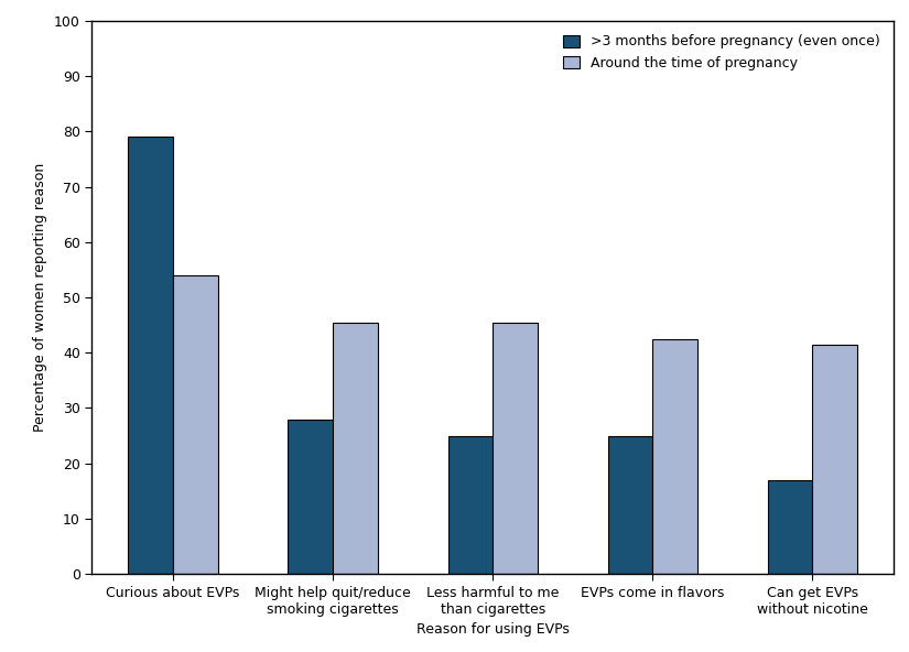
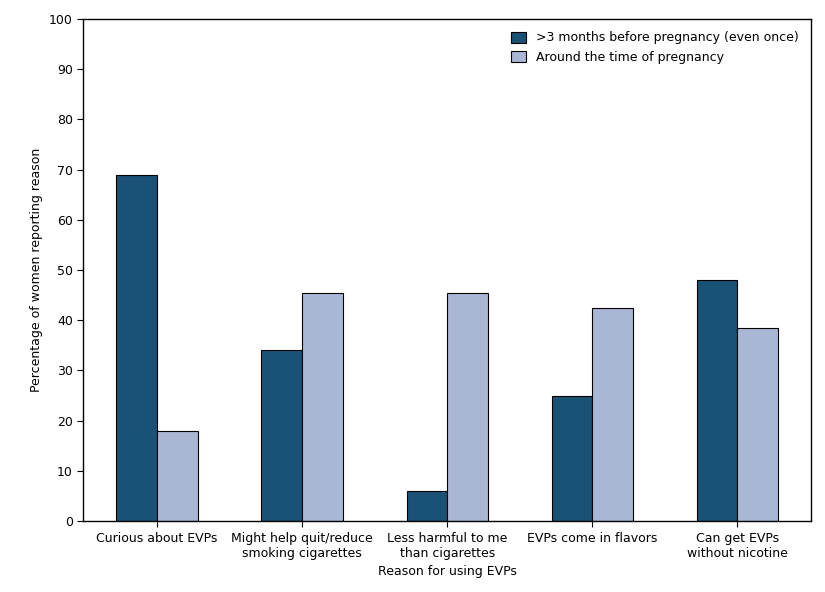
>3 months before pregnancy (even once)/Curious about EVPs: 79 -> 69
Around the time of pregnancy/Curious about EVPs: 54.0 -> 18.0
>3 months before pregnancy (even once)/Might help quit/reduce smoking cigarettes: 28 -> 34
>3 months before pregnancy (even once)/Less harmful to me than cigarettes: 25 -> 6
>3 months before pregnancy (even once)/Can get EVPs without nicotine: 17 -> 48
Around the time of pregnancy/Can get EVPs without nicotine: 41.5 -> 38.4
